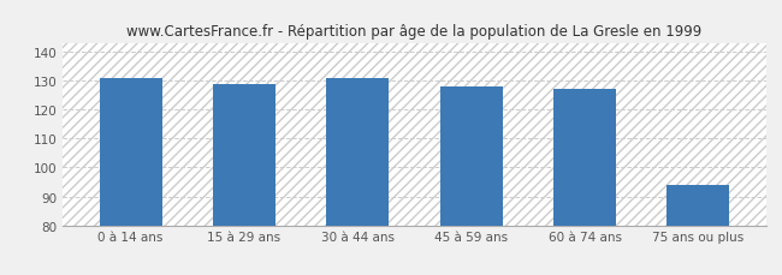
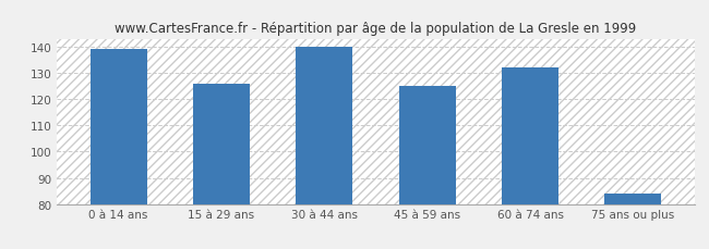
0 à 14 ans: 131 -> 139
15 à 29 ans: 129 -> 126
30 à 44 ans: 131 -> 140
45 à 59 ans: 128 -> 125
60 à 74 ans: 127 -> 132
75 ans ou plus: 94 -> 84
